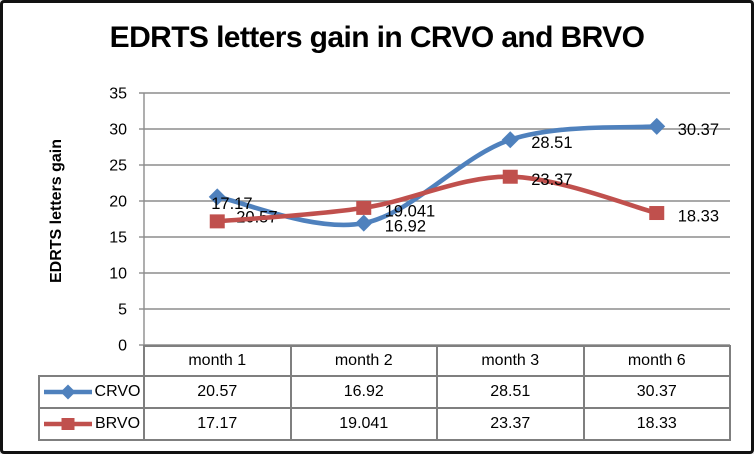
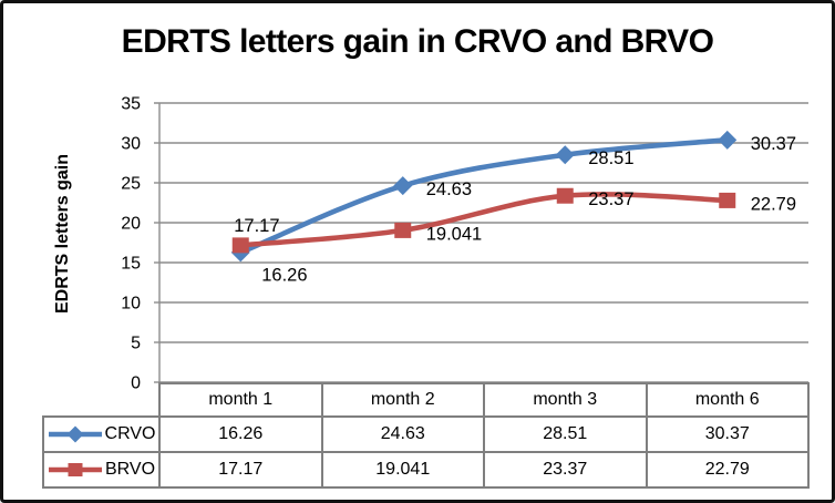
CRVO/month 1: 20.57 -> 16.26
CRVO/month 2: 16.92 -> 24.63
BRVO/month 6: 18.33 -> 22.79
